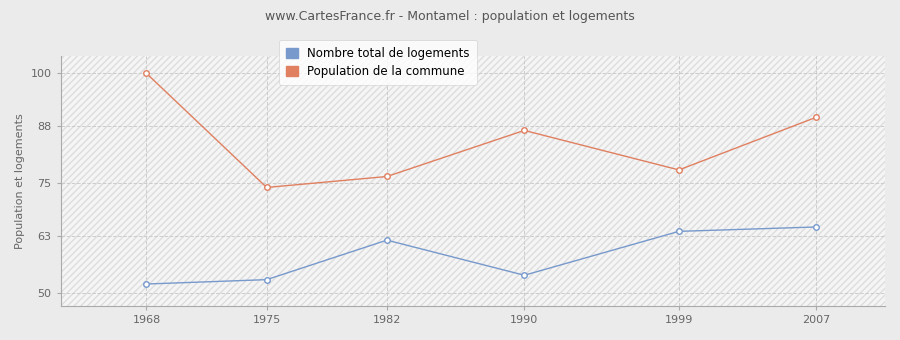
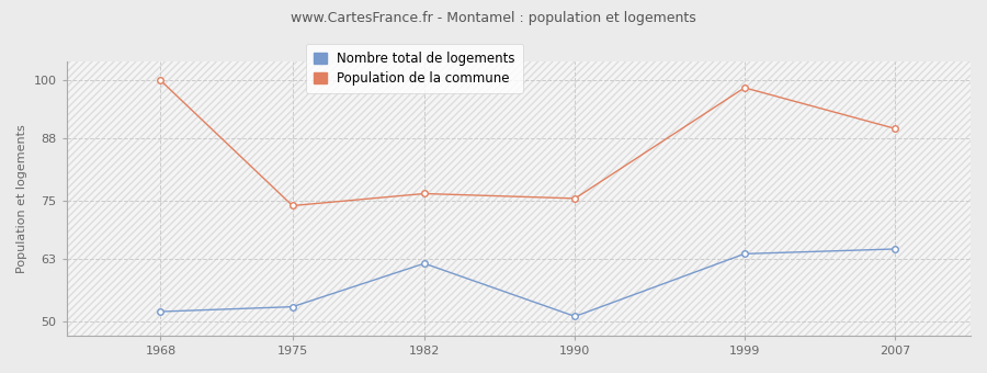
Nombre total de logements/1990: 54 -> 51
Population de la commune/1990: 87.0 -> 75.5
Population de la commune/1999: 78.0 -> 98.5
